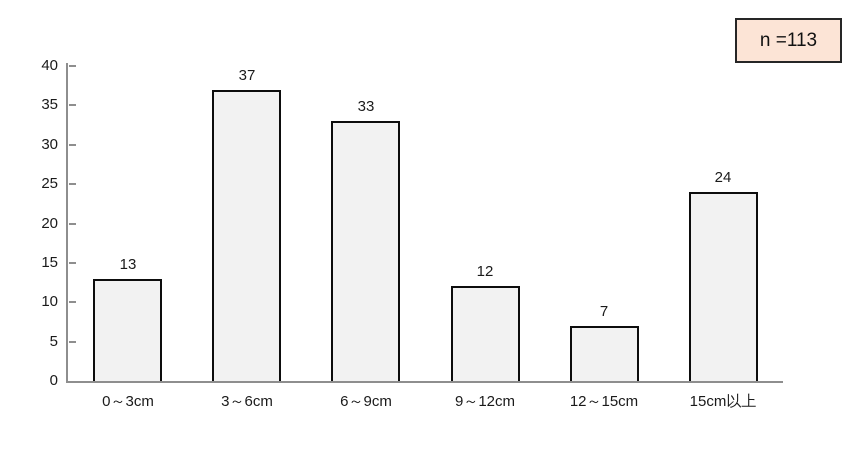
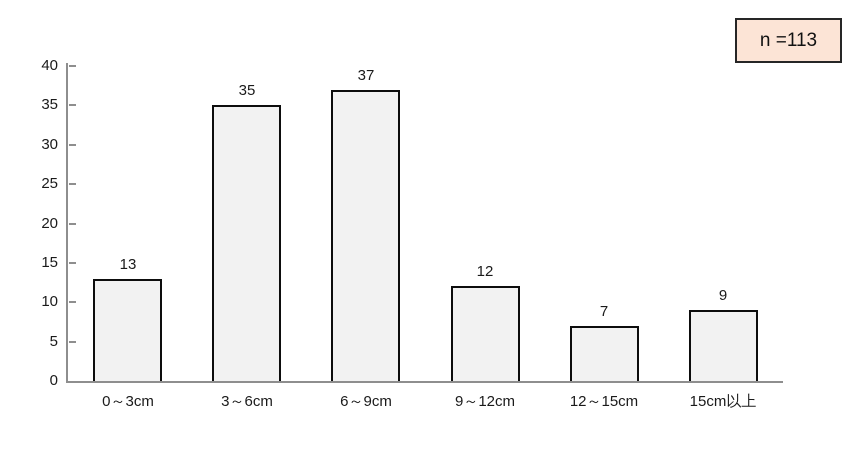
3～6cm: 37 -> 35
6～9cm: 33 -> 37
15cm以上: 24 -> 9
